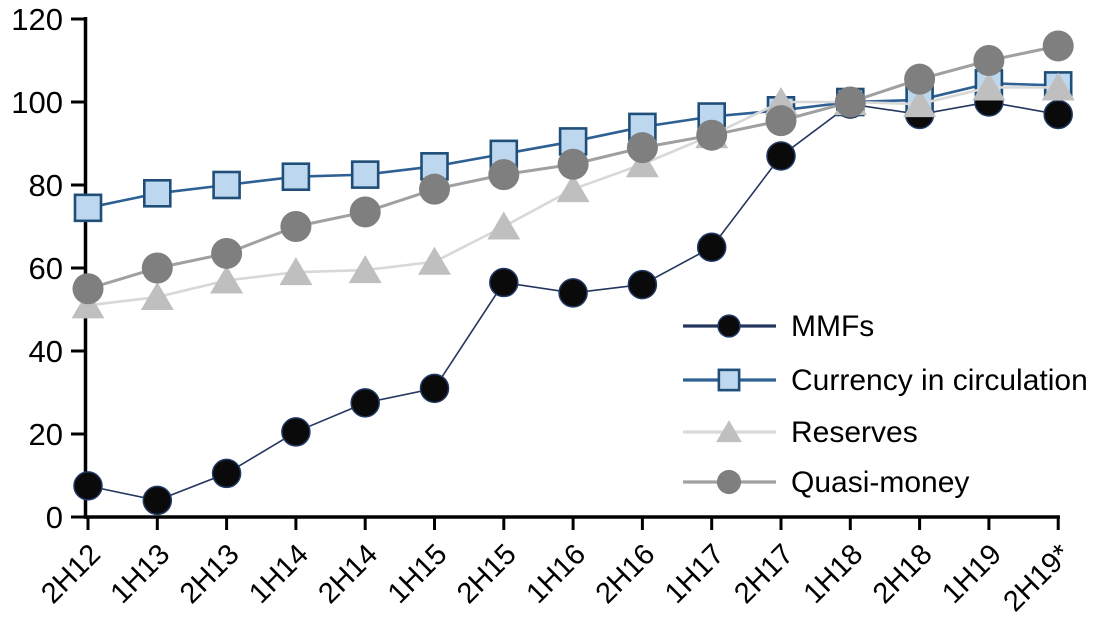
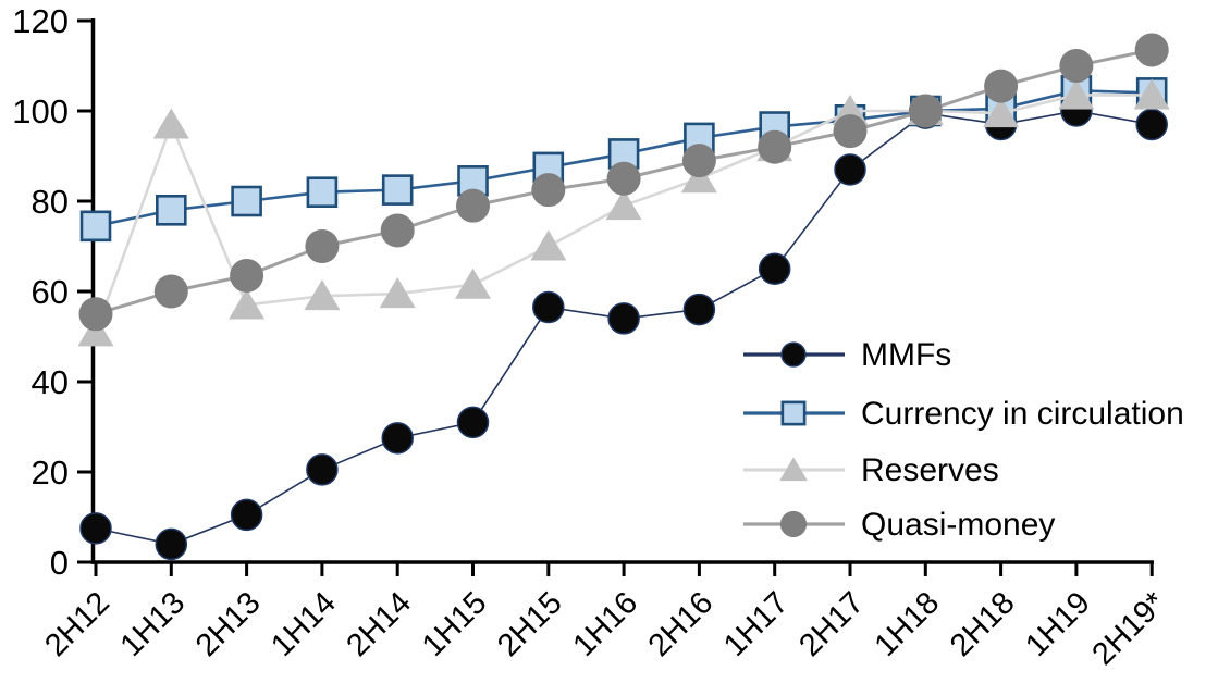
Reserves/1H13: 53 -> 97
